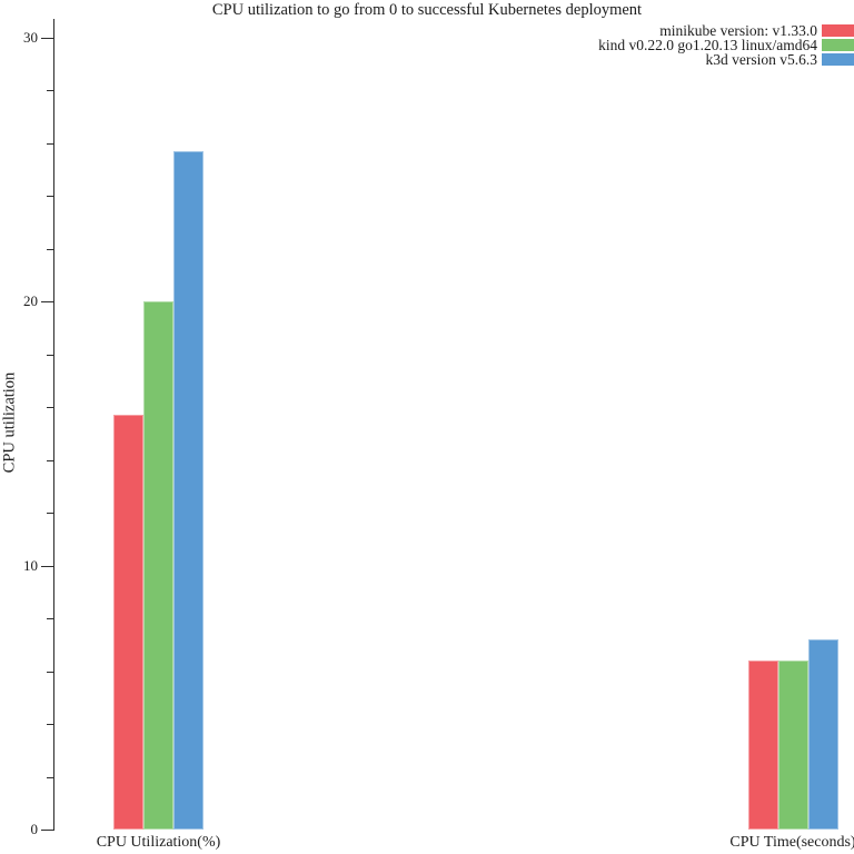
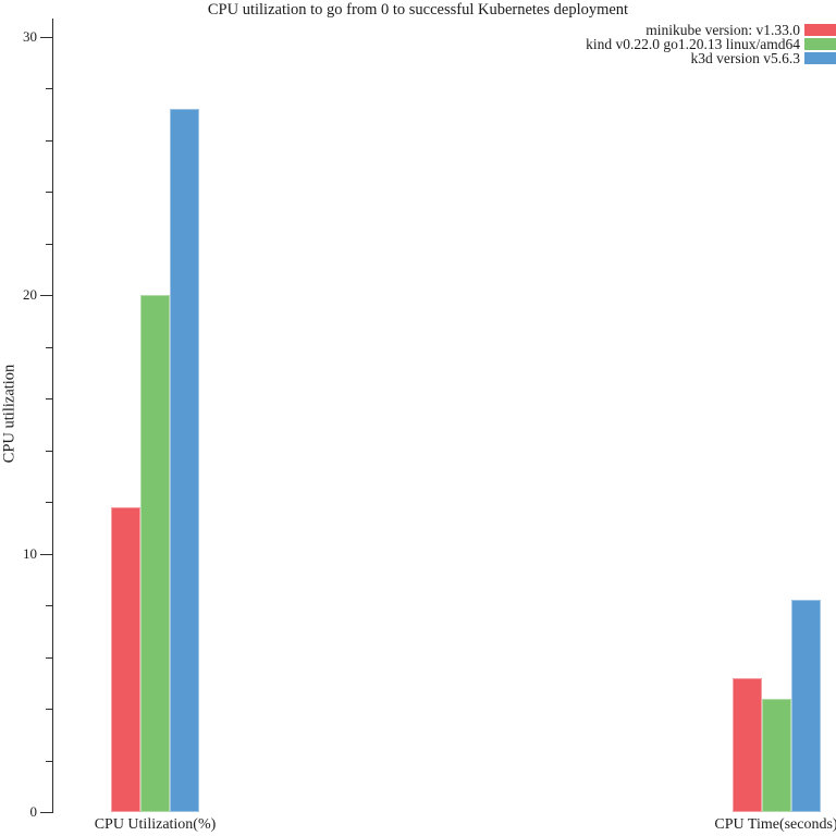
minikube version: v1.33.0/CPU Utilization(%): 15.7 -> 11.8
k3d version v5.6.3/CPU Utilization(%): 25.7 -> 27.2
minikube version: v1.33.0/CPU Time(seconds): 6.4 -> 5.2
kind v0.22.0 go1.20.13 linux/amd64/CPU Time(seconds): 6.4 -> 4.4
k3d version v5.6.3/CPU Time(seconds): 7.2 -> 8.2
